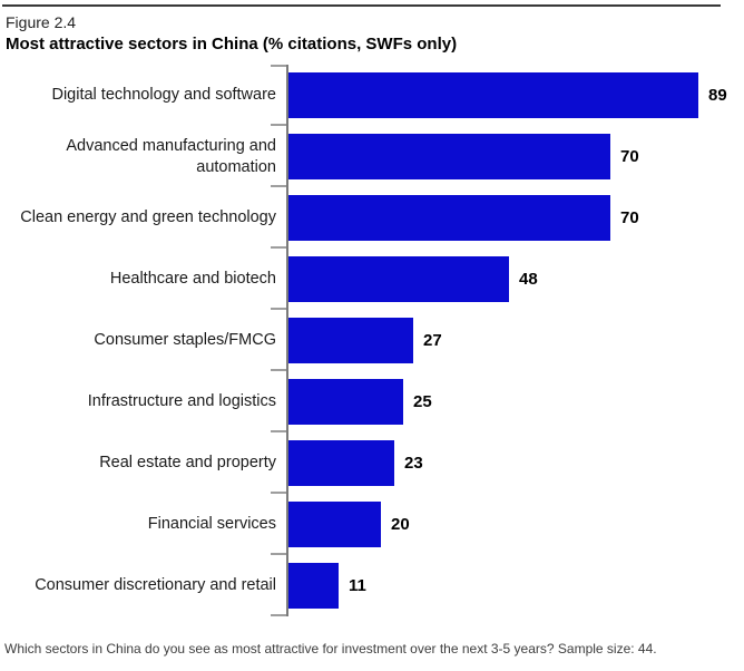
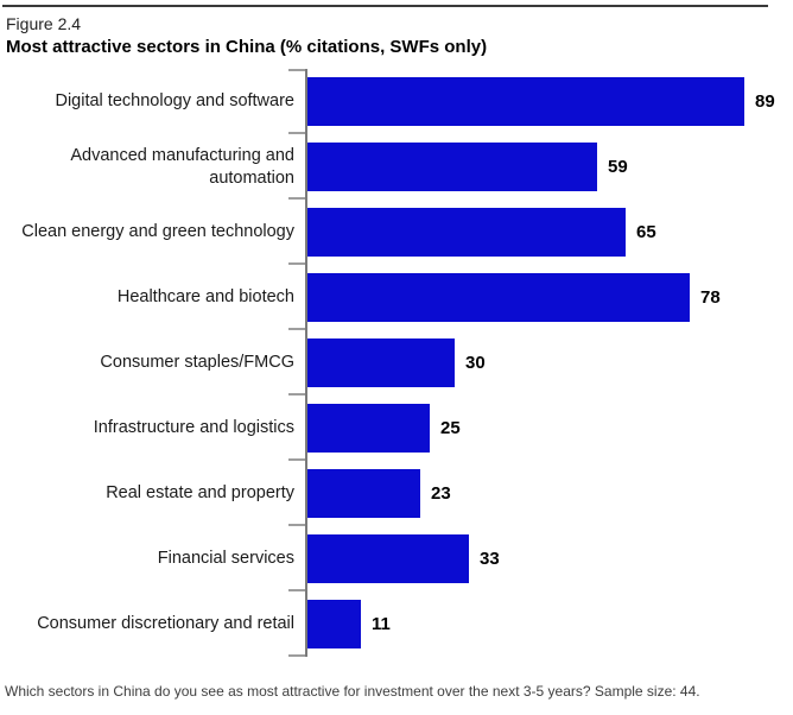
Advanced manufacturing and automation: 70 -> 59
Clean energy and green technology: 70 -> 65
Healthcare and biotech: 48 -> 78
Consumer staples/FMCG: 27 -> 30
Financial services: 20 -> 33
